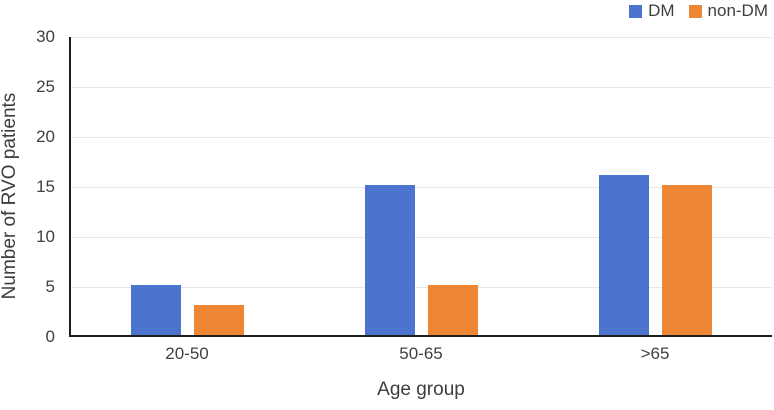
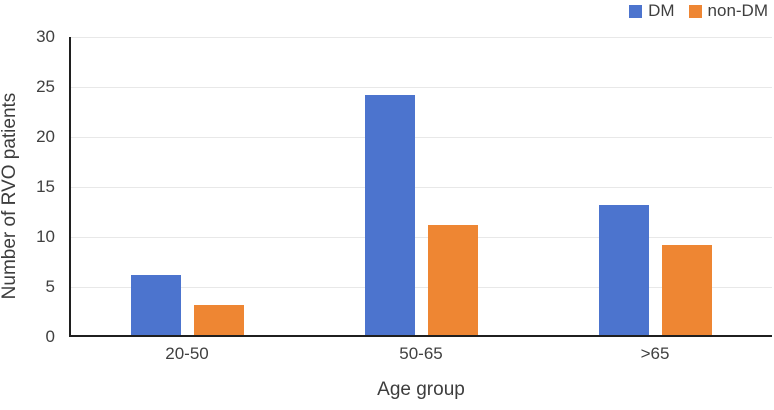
DM/20-50: 5 -> 6
DM/50-65: 15 -> 24
non-DM/50-65: 5 -> 11
DM/>65: 16 -> 13
non-DM/>65: 15 -> 9
